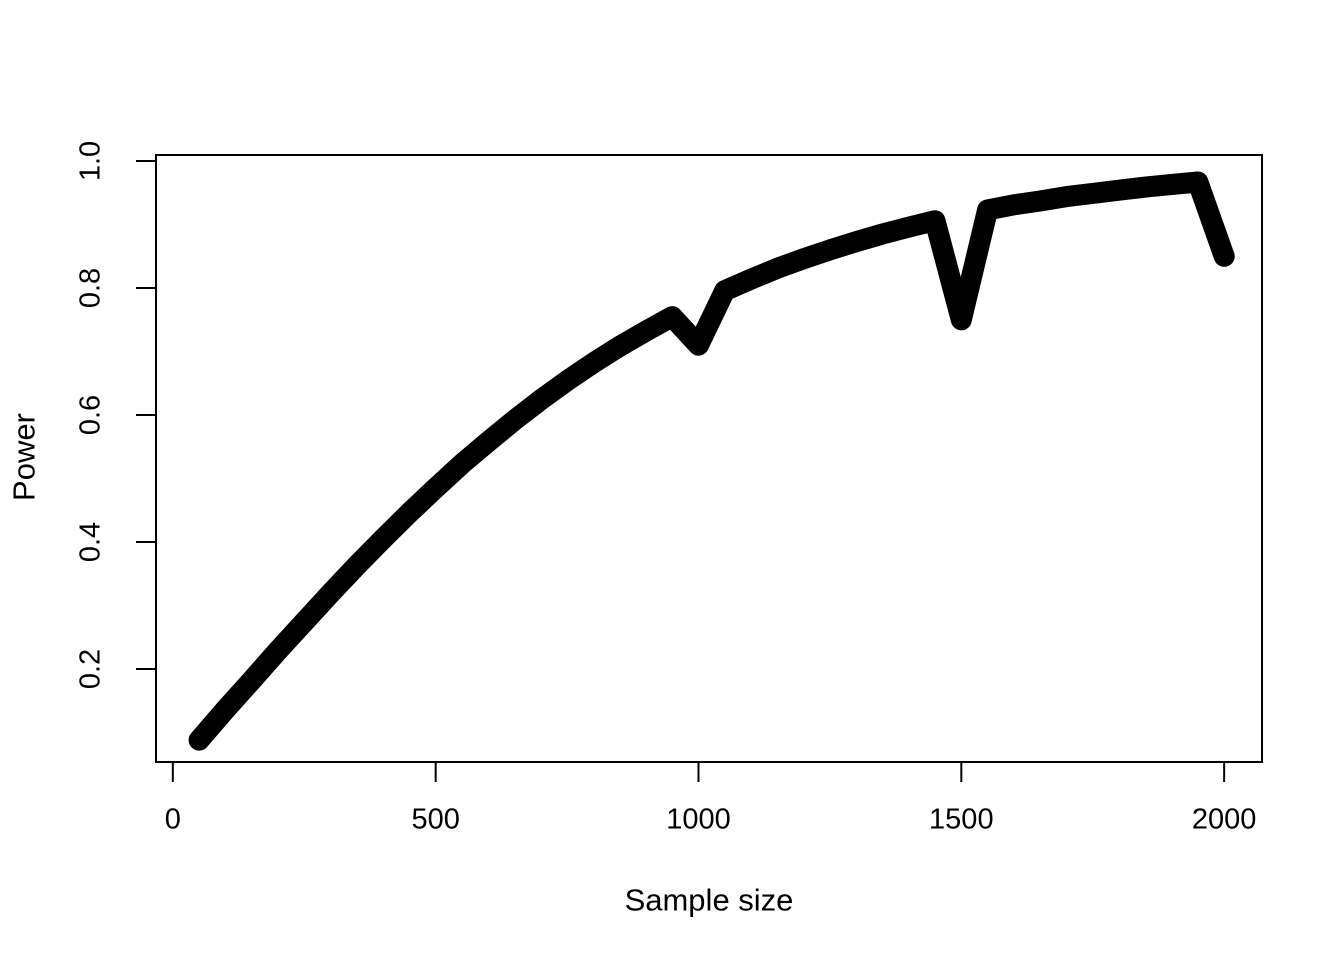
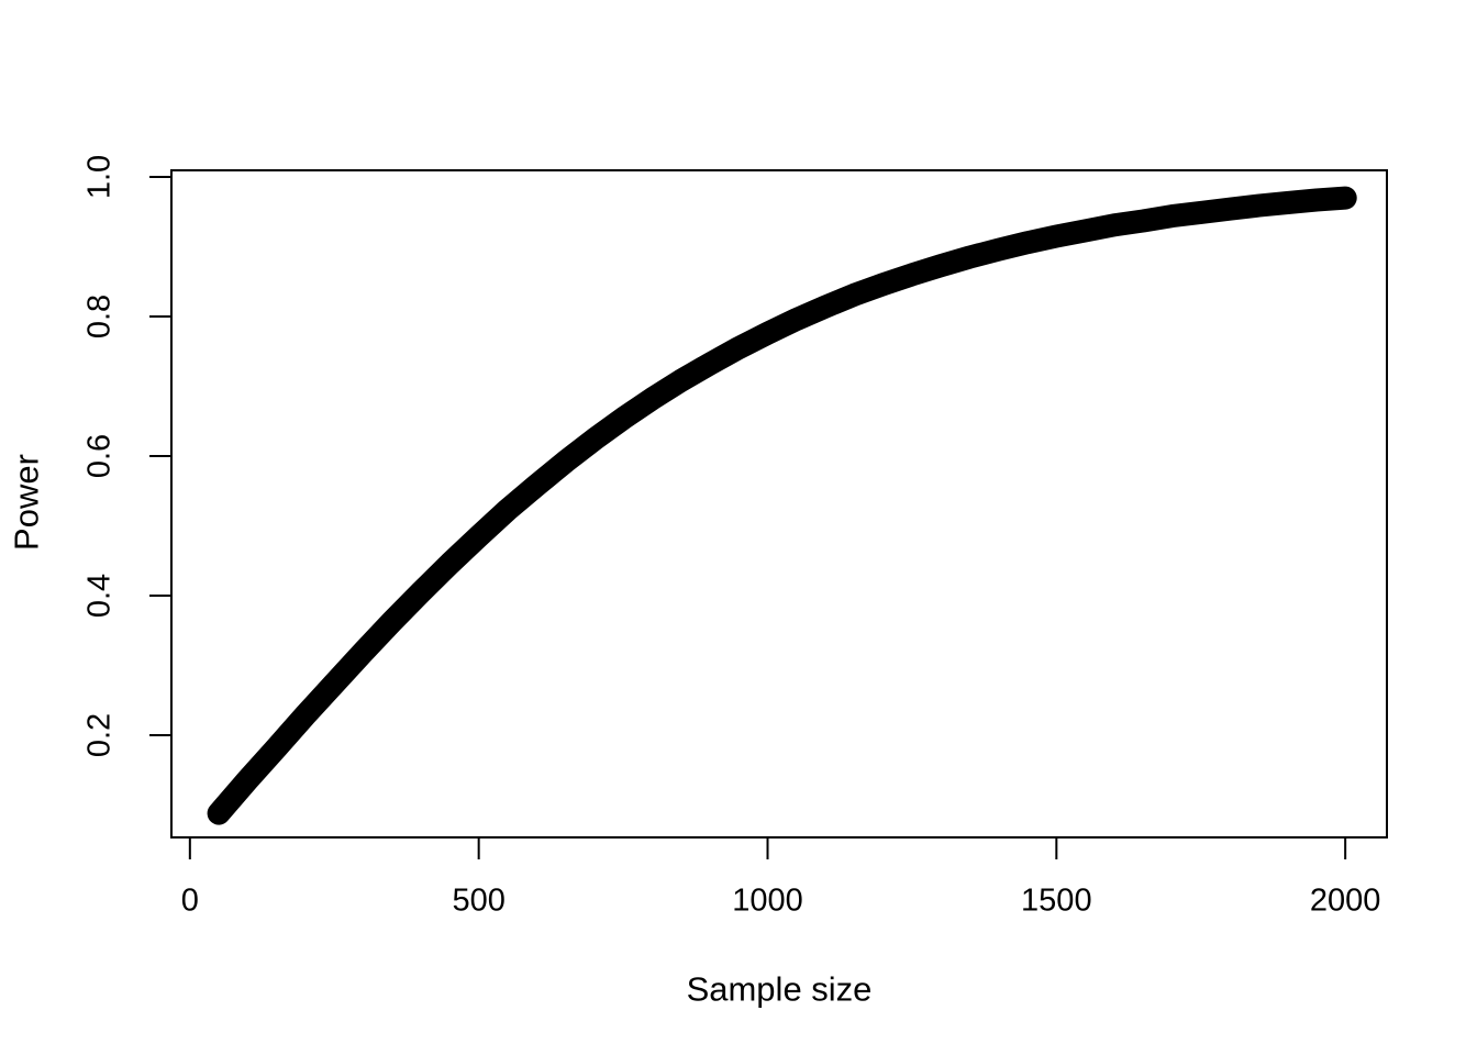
1000: 0.71 -> 0.78
1500: 0.75 -> 0.92
2000: 0.85 -> 0.97
